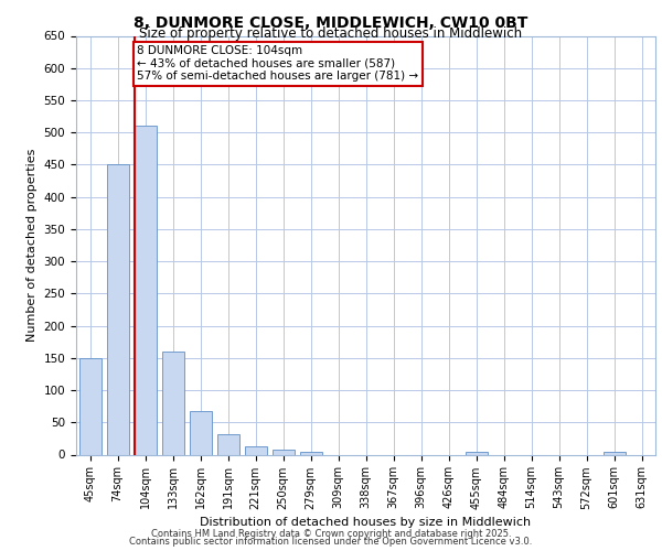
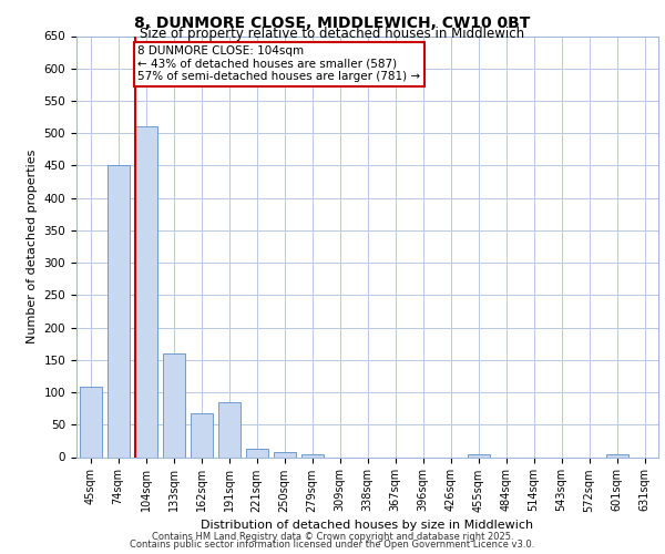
45sqm: 150 -> 108
191sqm: 32 -> 84
